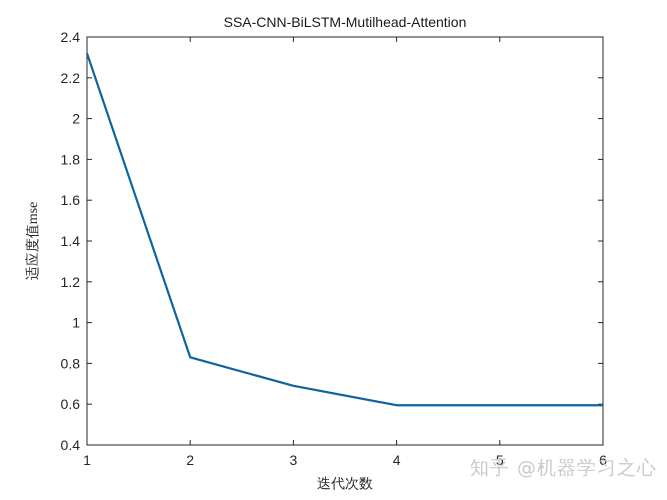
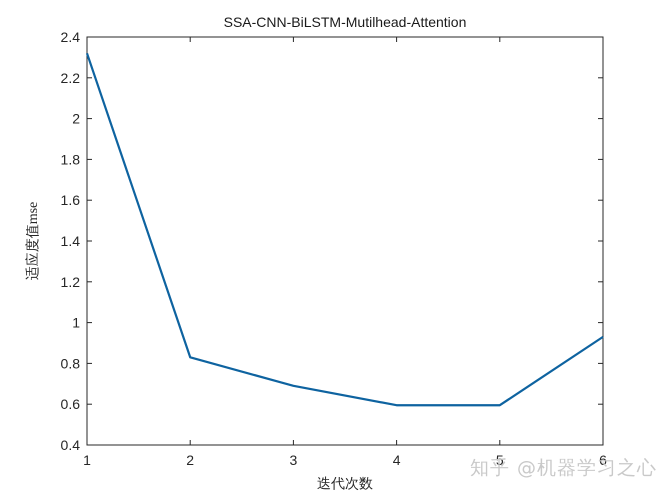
6: 0.59 -> 0.93
